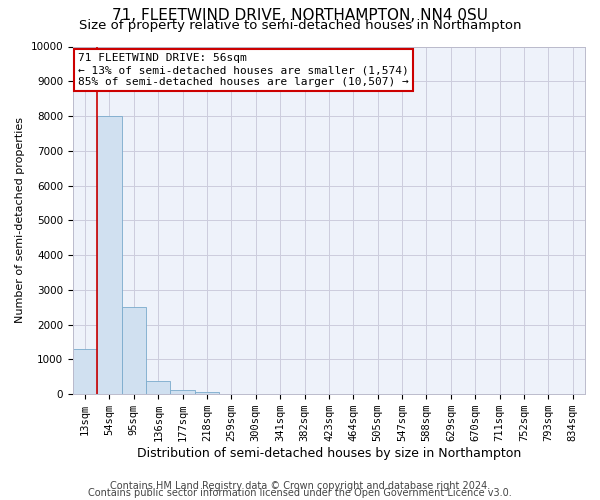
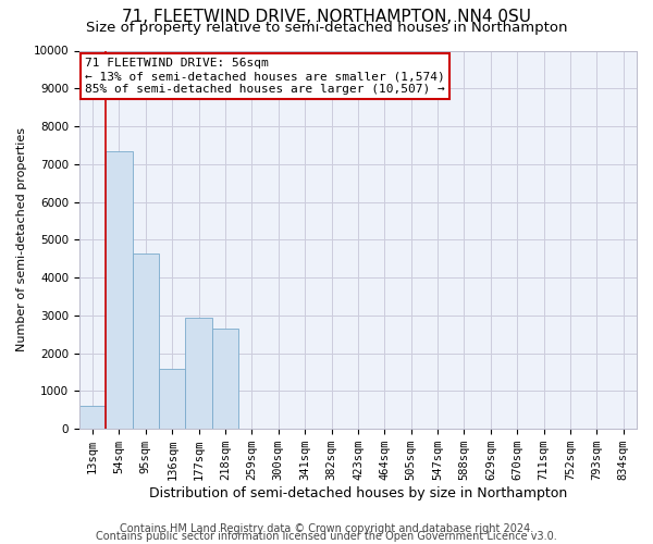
13sqm: 1300 -> 600
54sqm: 8000 -> 7350
95sqm: 2500 -> 4650
136sqm: 380 -> 1600
177sqm: 120 -> 2950
218sqm: 60 -> 2650
